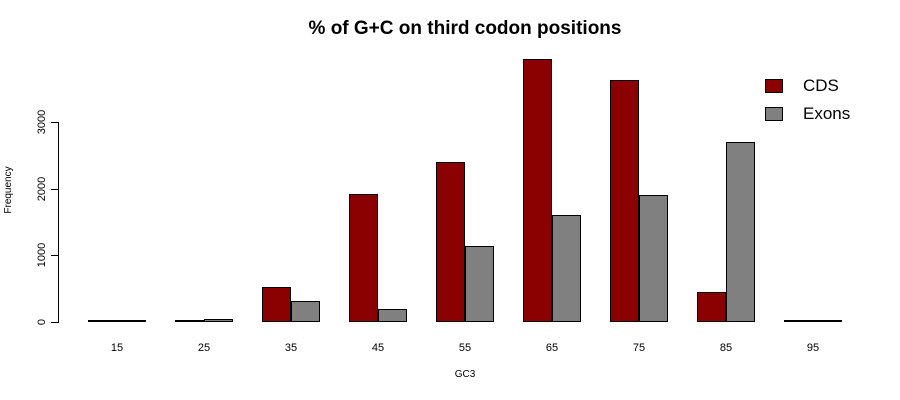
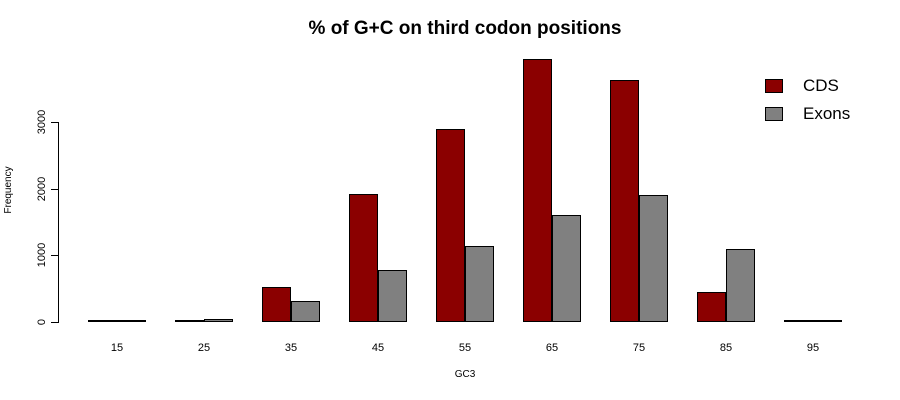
Exons/45: 200 -> 800
CDS/55: 2400 -> 2900
Exons/85: 2700 -> 1100
